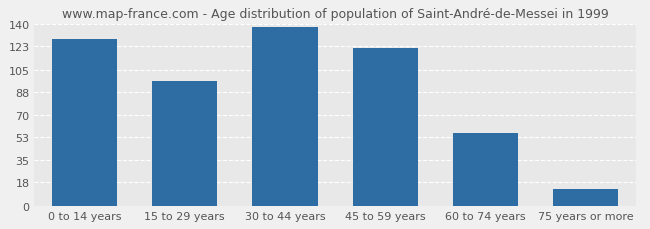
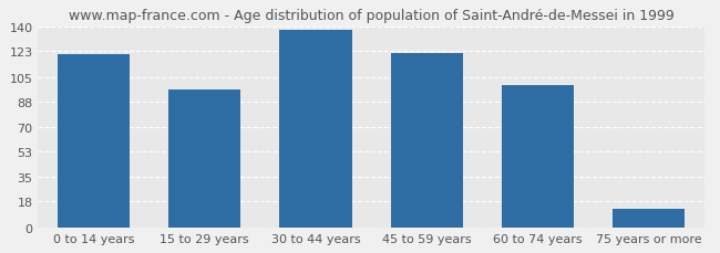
0 to 14 years: 129 -> 121
60 to 74 years: 56 -> 99
